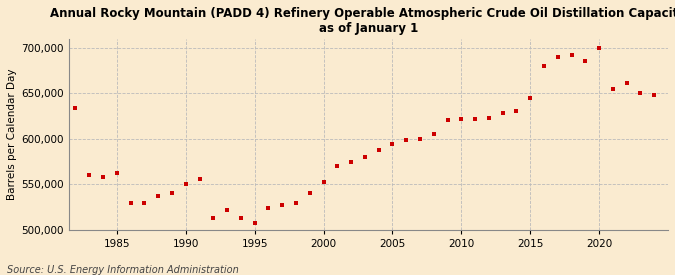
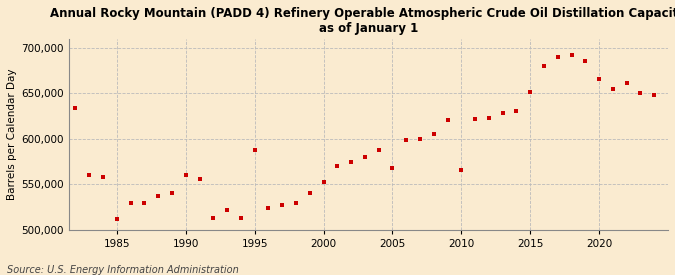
1985: 563,000 -> 512,000
1990: 550,000 -> 560,000
1995: 508,000 -> 588,000
2005: 594,000 -> 568,000
2010: 622,000 -> 566,000
2015: 645,000 -> 652,000
2020: 700,000 -> 666,000
